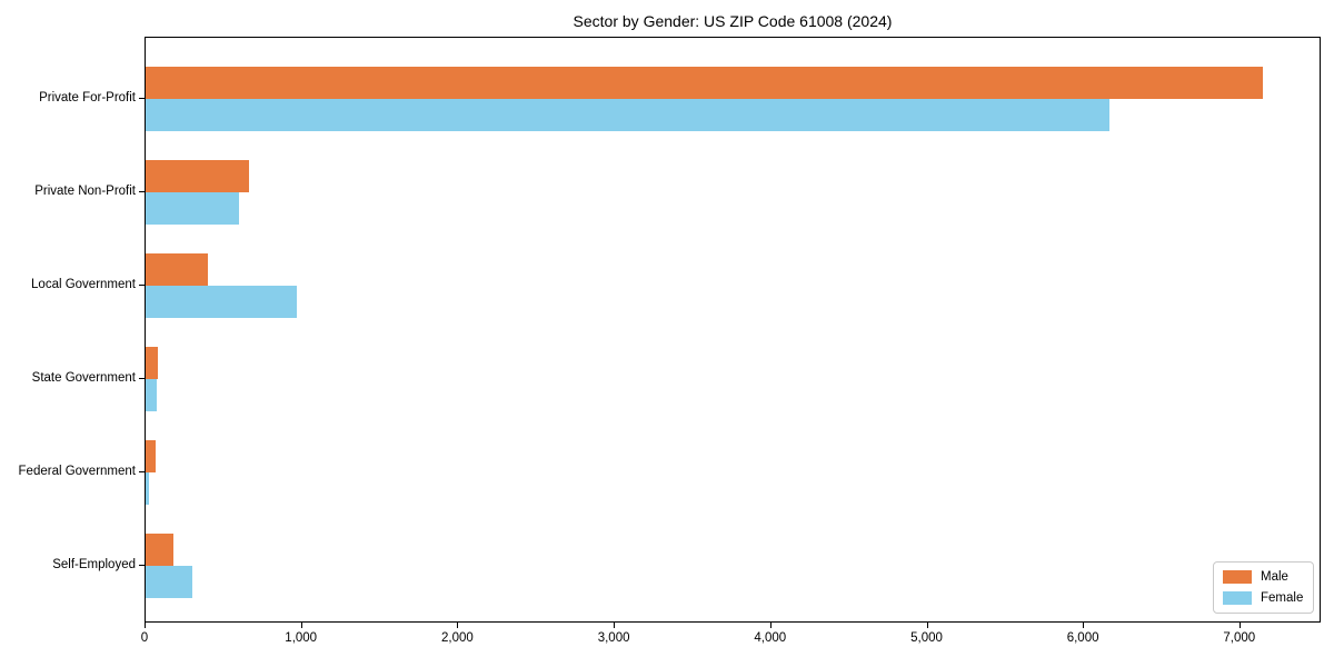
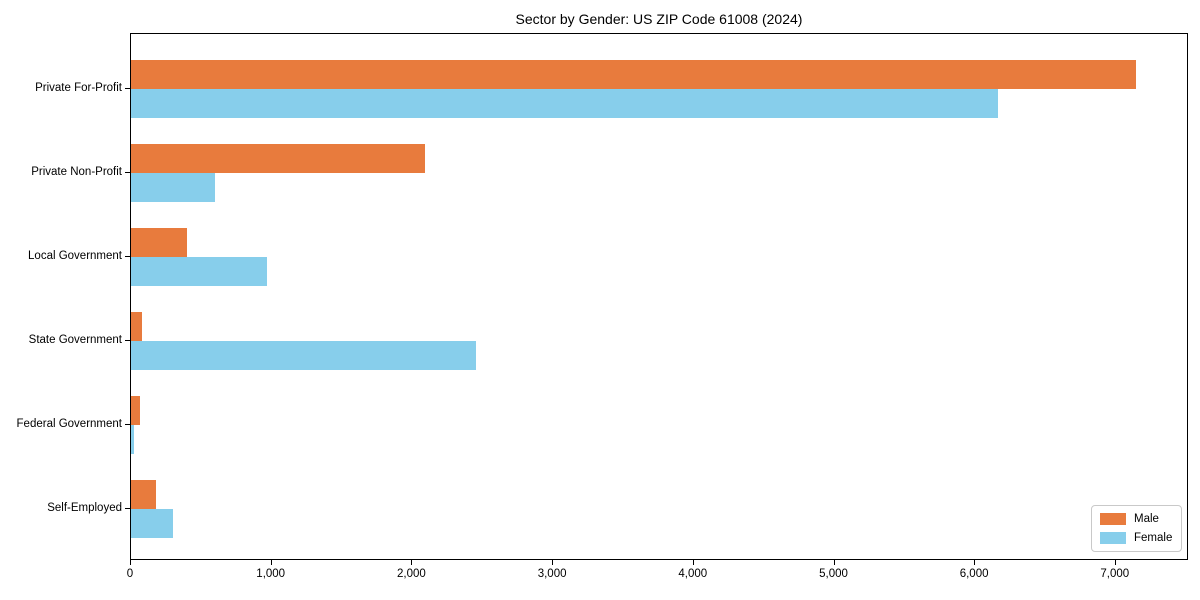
Male/Private Non-Profit: 660 -> 2090
Female/State Government: 70 -> 2450
